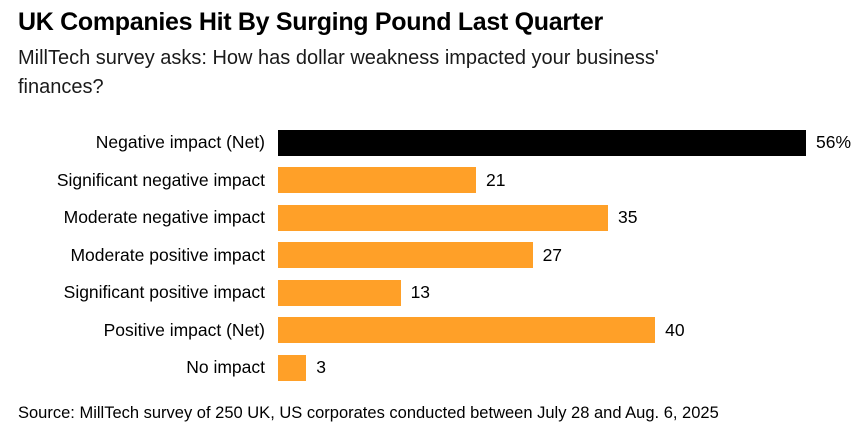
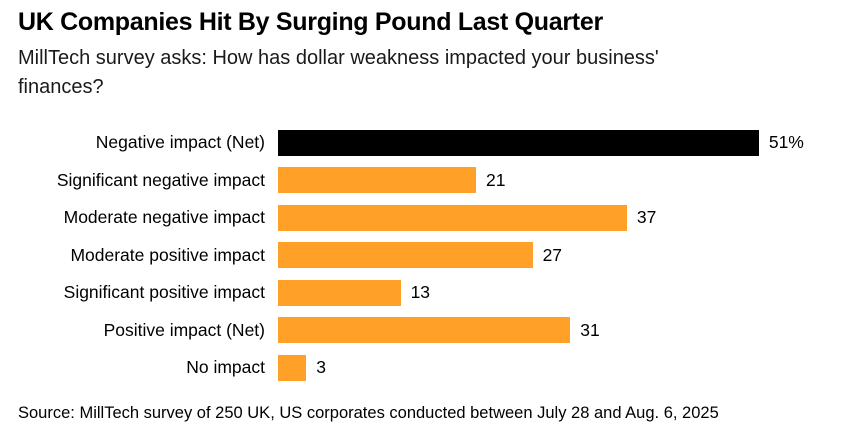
Negative impact (Net): 56% -> 51%
Moderate negative impact: 35 -> 37
Positive impact (Net): 40 -> 31
